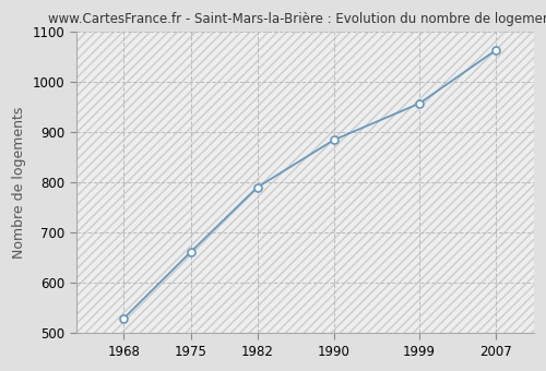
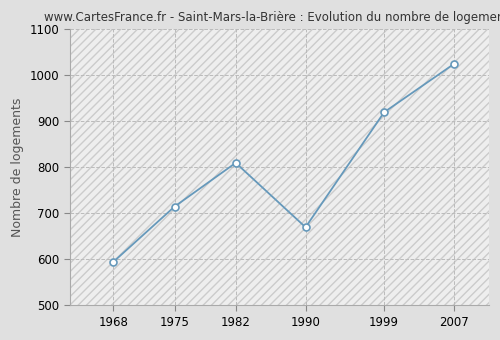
1968: 530 -> 595
1975: 662 -> 715
1982: 791 -> 810
1990: 885 -> 670
1999: 958 -> 920
2007: 1064 -> 1025
